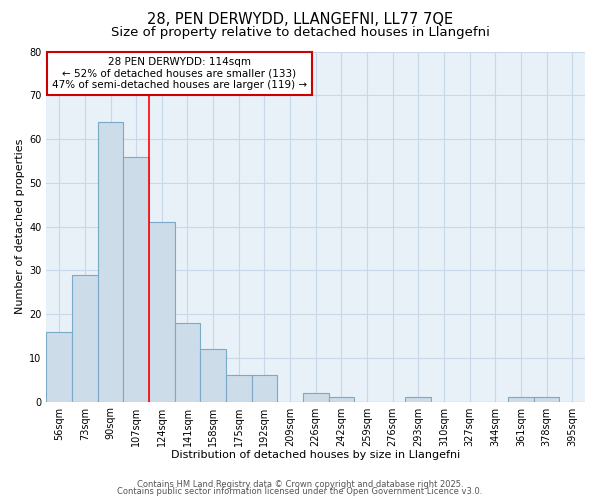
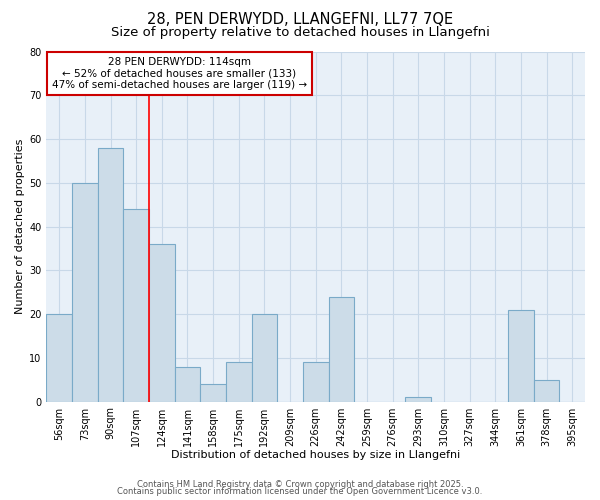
56sqm: 16 -> 20
73sqm: 29 -> 50
90sqm: 64 -> 58
107sqm: 56 -> 44
124sqm: 41 -> 36
141sqm: 18 -> 8
158sqm: 12 -> 4
175sqm: 6 -> 9
192sqm: 6 -> 20
226sqm: 2 -> 9
242sqm: 1 -> 24
361sqm: 1 -> 21
378sqm: 1 -> 5
